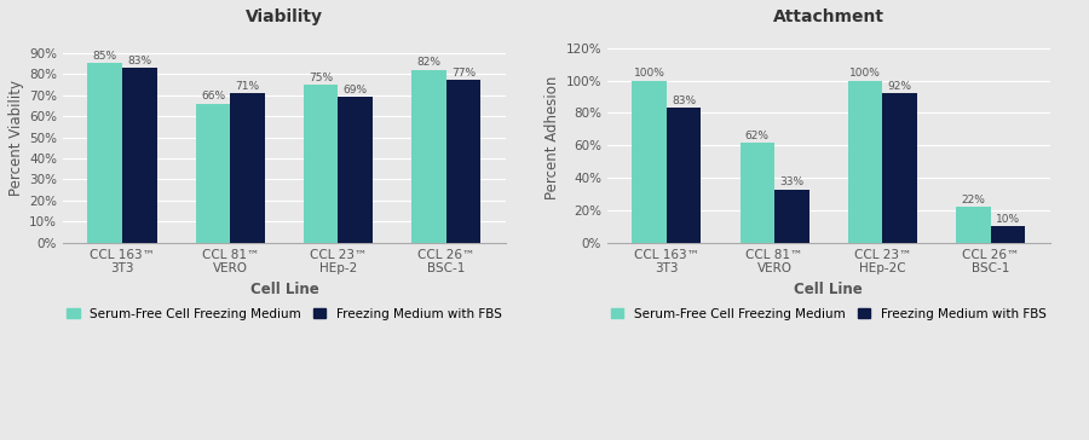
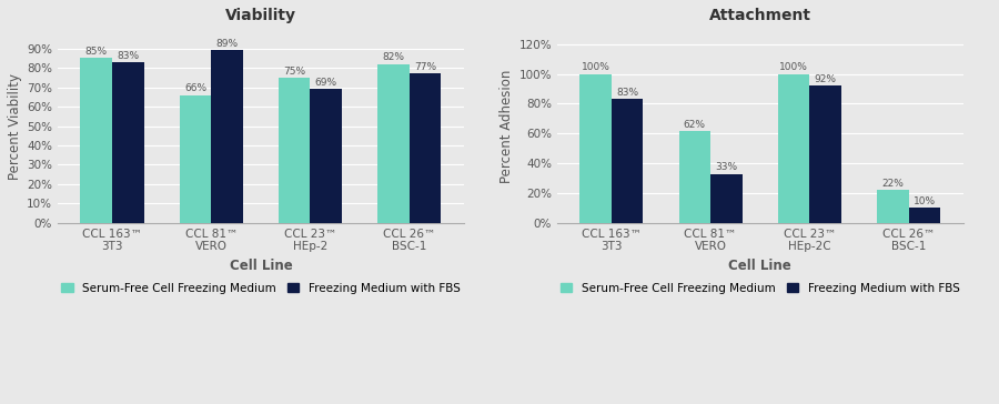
Viability/Freezing Medium with FBS/CCL 81™ VERO: 71% -> 89%
